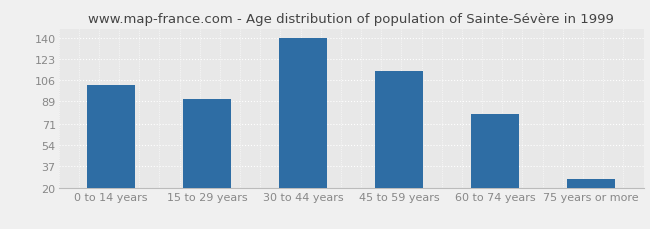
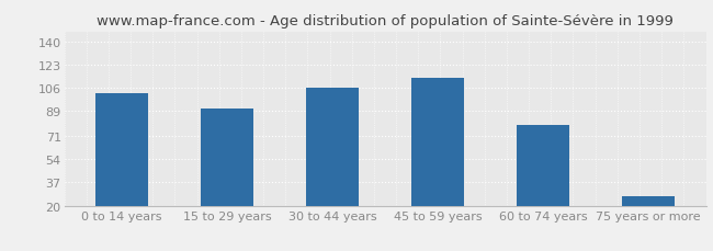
30 to 44 years: 140 -> 106
